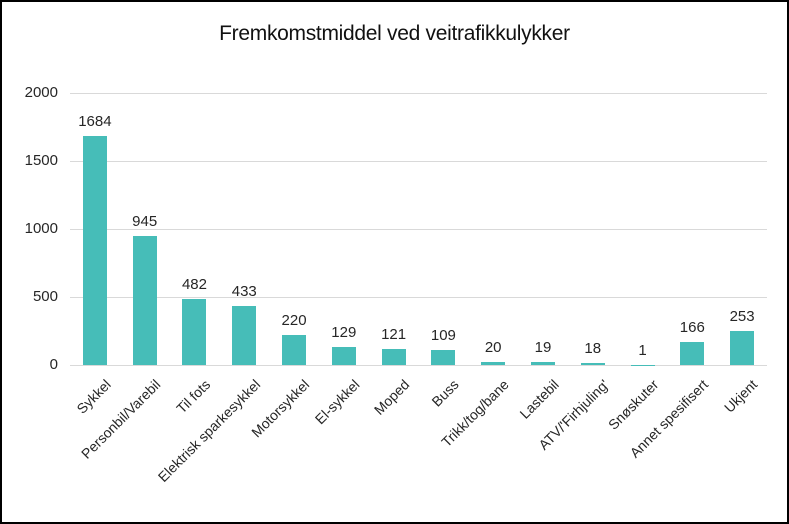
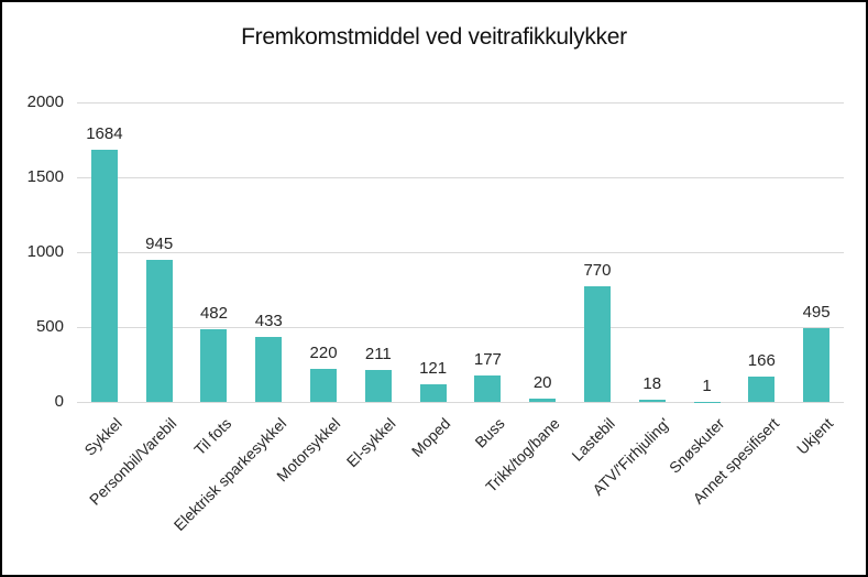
El-sykkel: 129 -> 211
Buss: 109 -> 177
Lastebil: 19 -> 770
Ukjent: 253 -> 495
